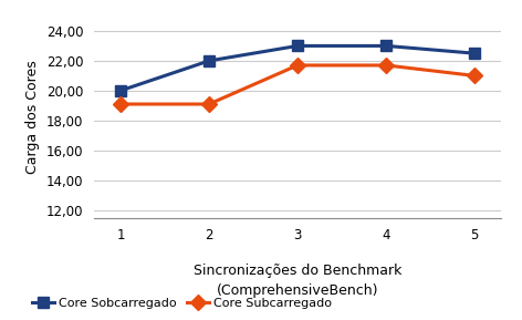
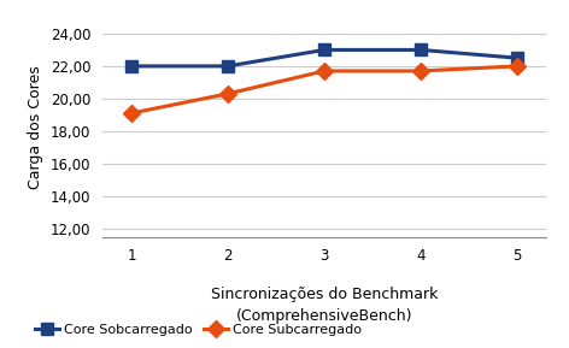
Core Sobcarregado/1: 20,0 -> 22,0
Core Subcarregado/2: 19,1 -> 20,3
Core Subcarregado/5: 21,0 -> 22,0
